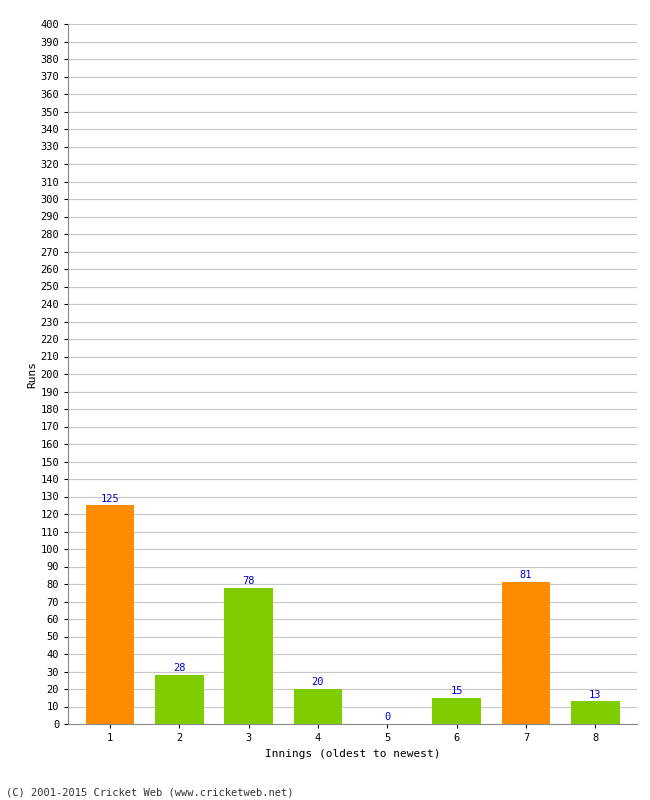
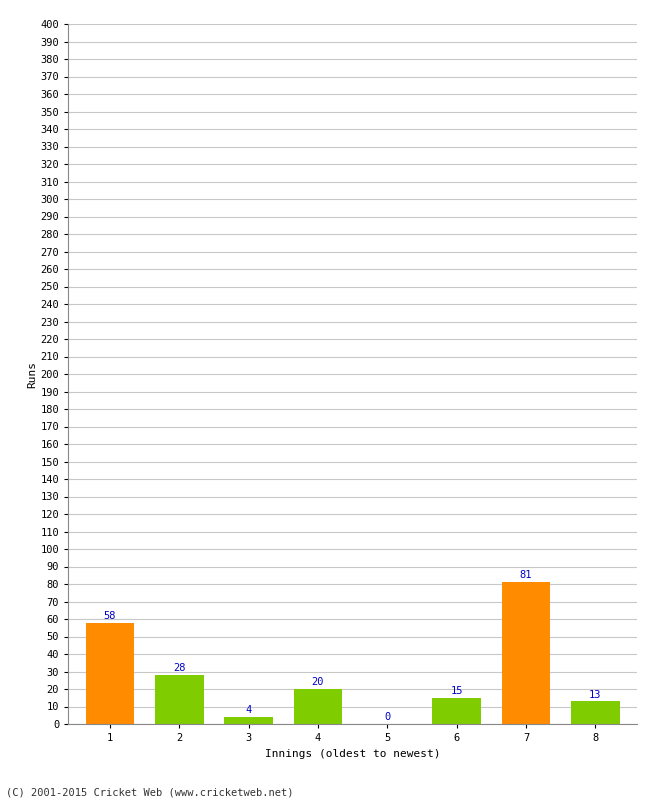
1: 125 -> 58
3: 78 -> 4
